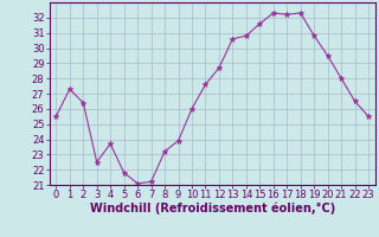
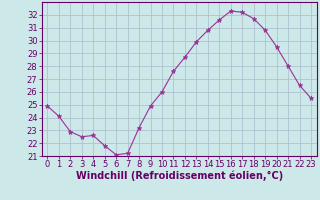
0: 25.5 -> 24.9
1: 27.3 -> 24.1
2: 26.4 -> 22.9
4: 23.7 -> 22.6
9: 23.9 -> 24.9
13: 30.6 -> 29.9
18: 32.3 -> 31.7
